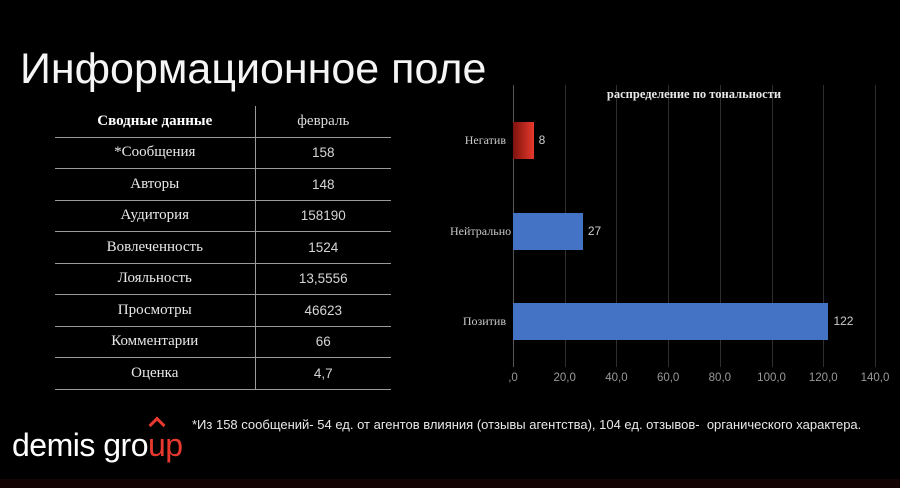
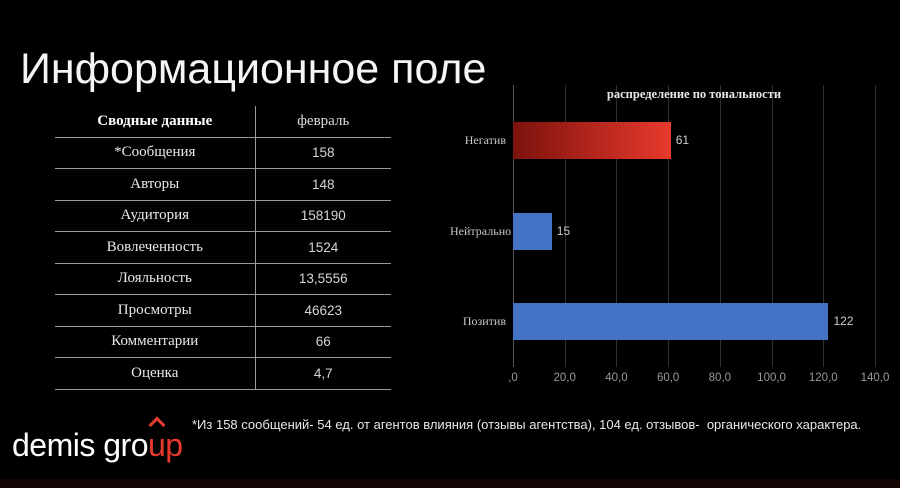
Негатив: 8 -> 61
Нейтрально: 27 -> 15
